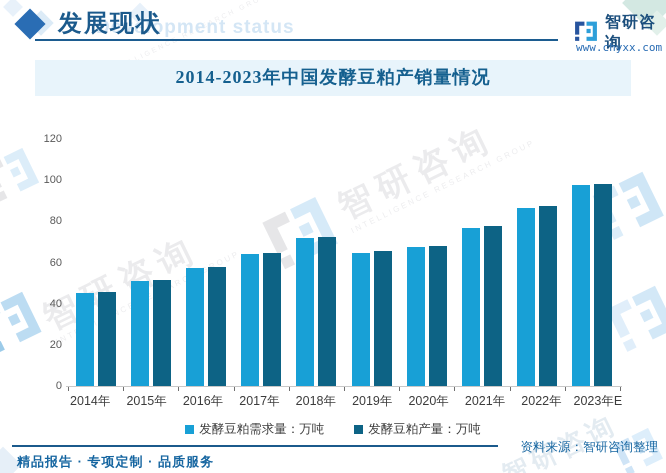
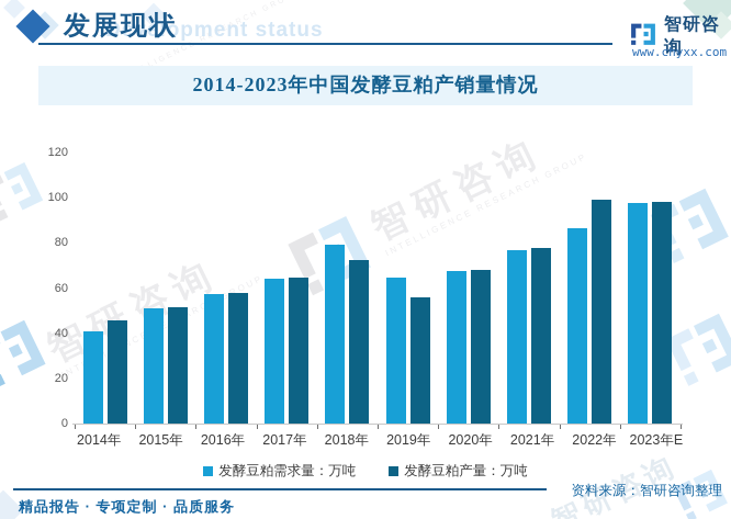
发酵豆粕需求量：万吨/2014年: 45 -> 41
发酵豆粕需求量：万吨/2018年: 72 -> 79
发酵豆粕产量：万吨/2019年: 66 -> 56
发酵豆粕产量：万吨/2022年: 88 -> 99
